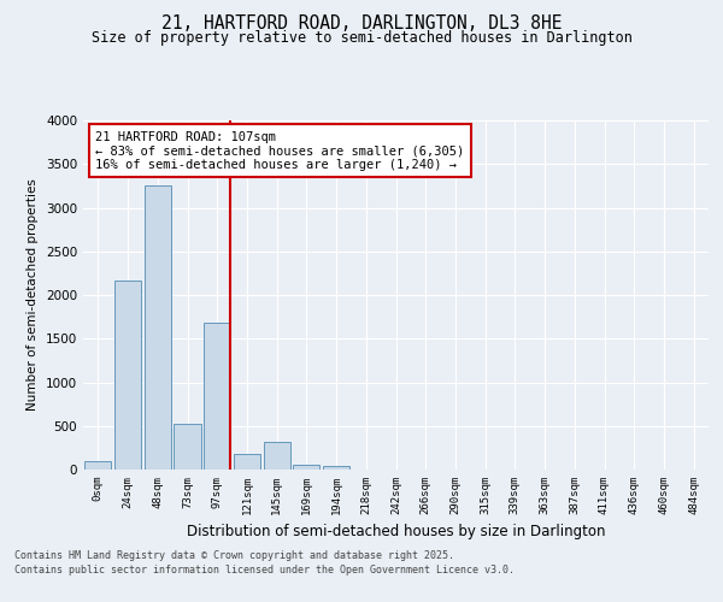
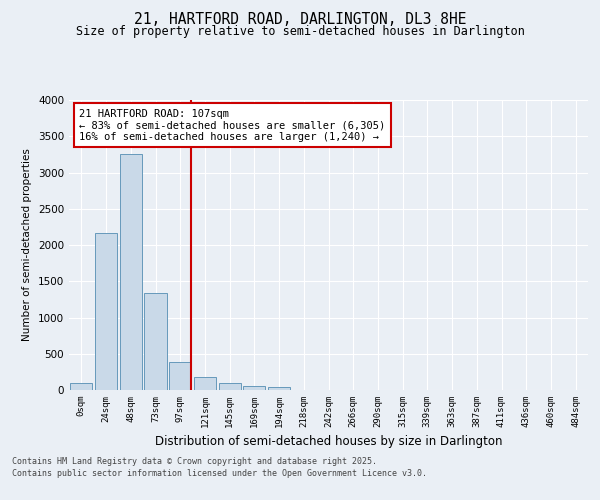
73sqm: 520 -> 1340
97sqm: 1680 -> 390
145sqm: 320 -> 100
